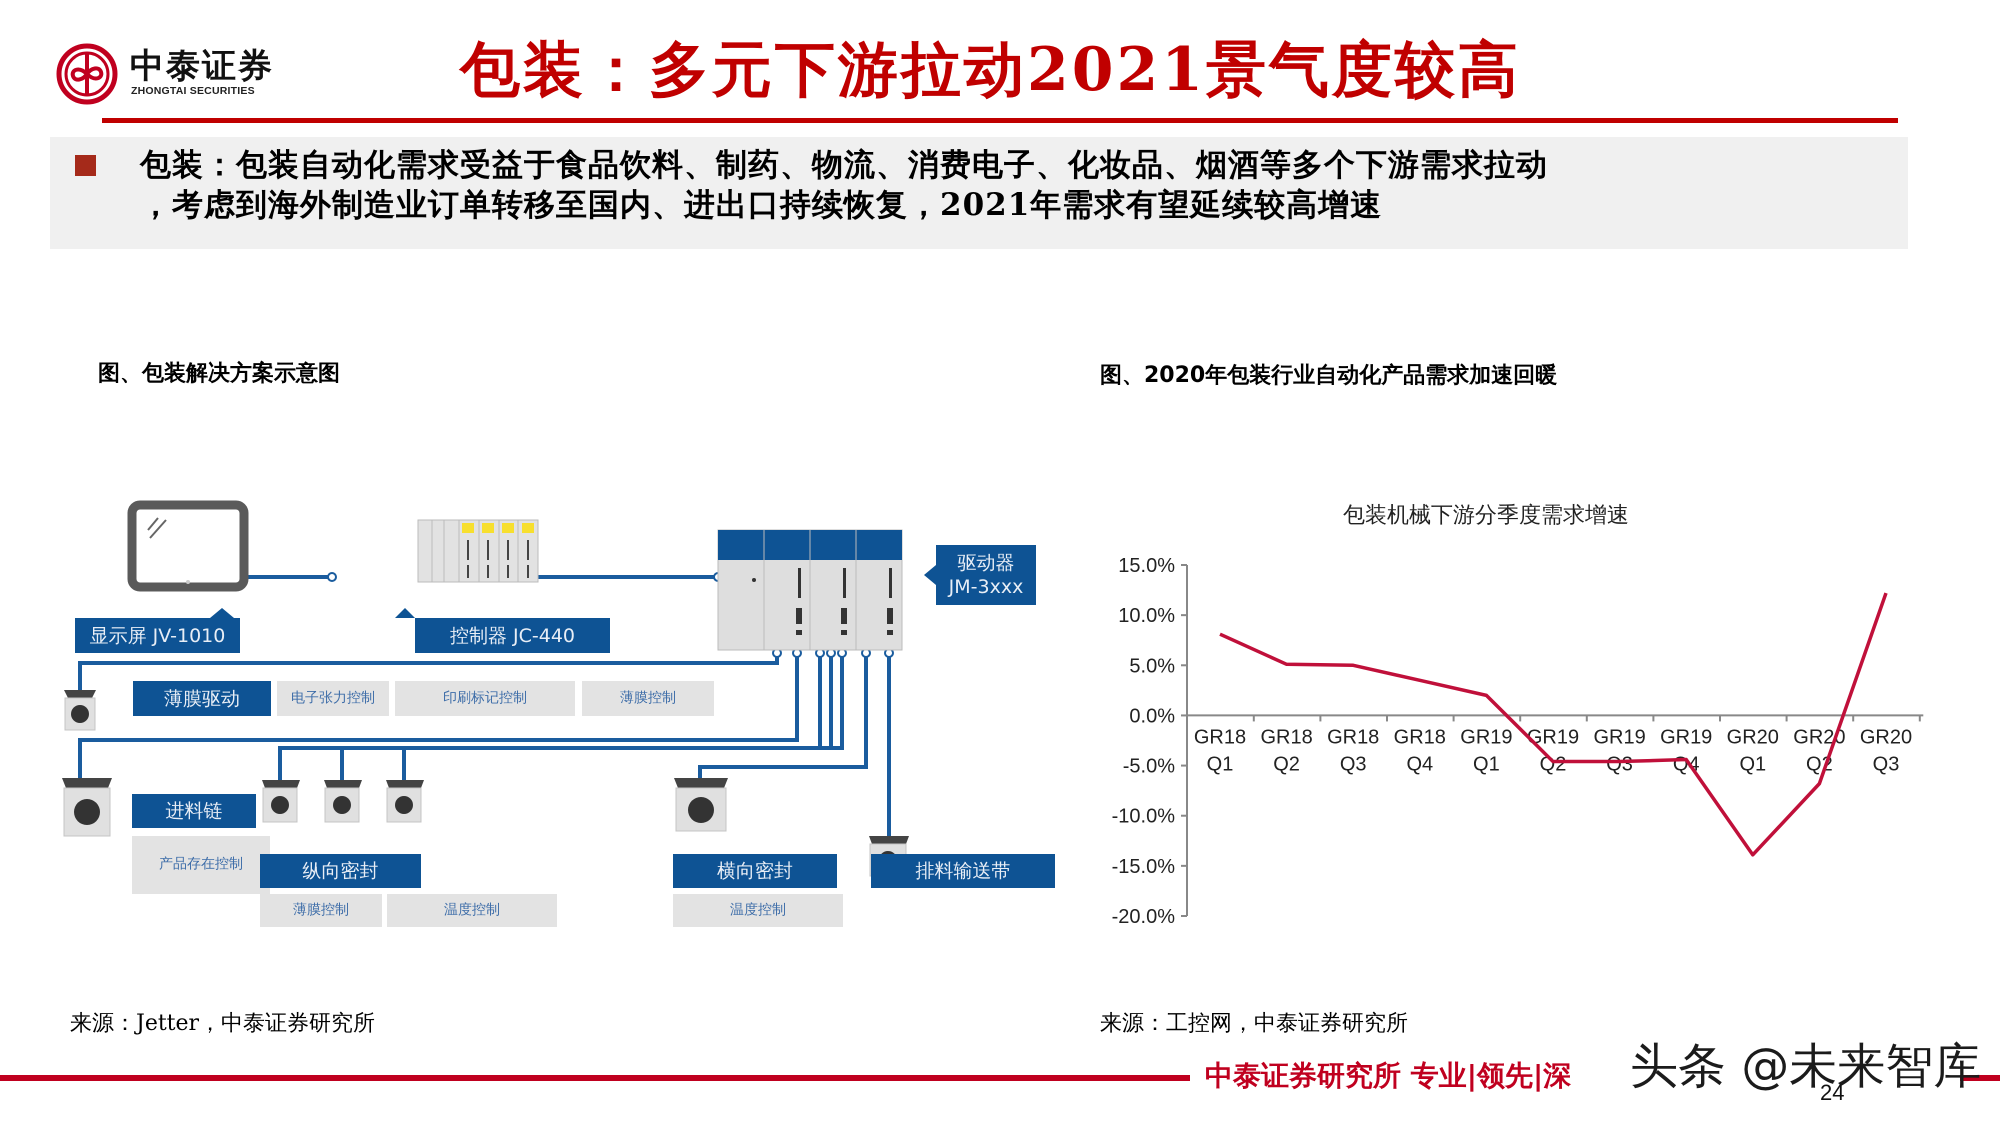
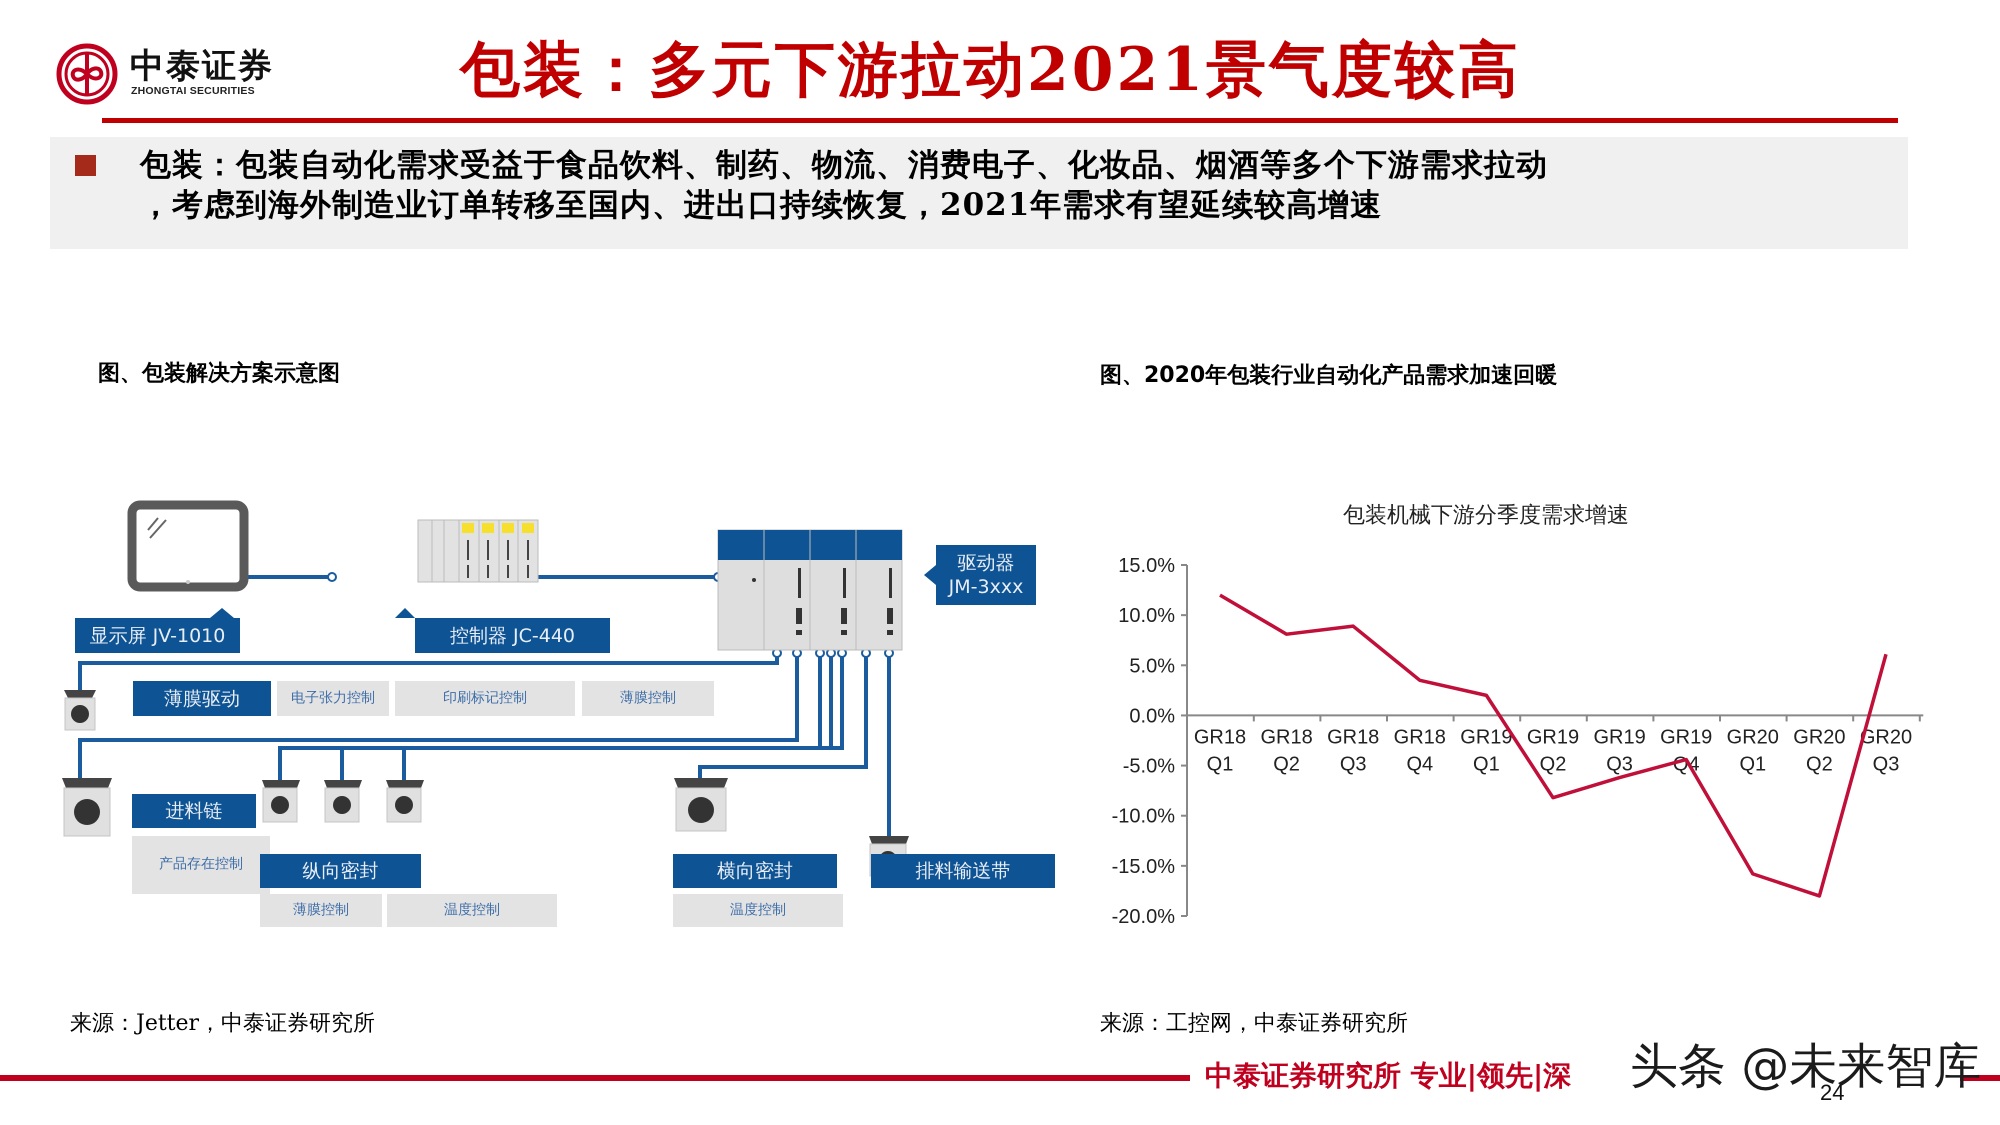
GR18 Q1: 8.1% -> 12.0%
GR18 Q2: 5.1% -> 8.1%
GR18 Q3: 5.0% -> 8.9%
GR19 Q2: -4.6% -> -8.2%
GR19 Q3: -4.6% -> -6.2%
GR20 Q1: -13.9% -> -15.8%
GR20 Q2: -6.8% -> -18.0%
GR20 Q3: 12.2% -> 6.1%
